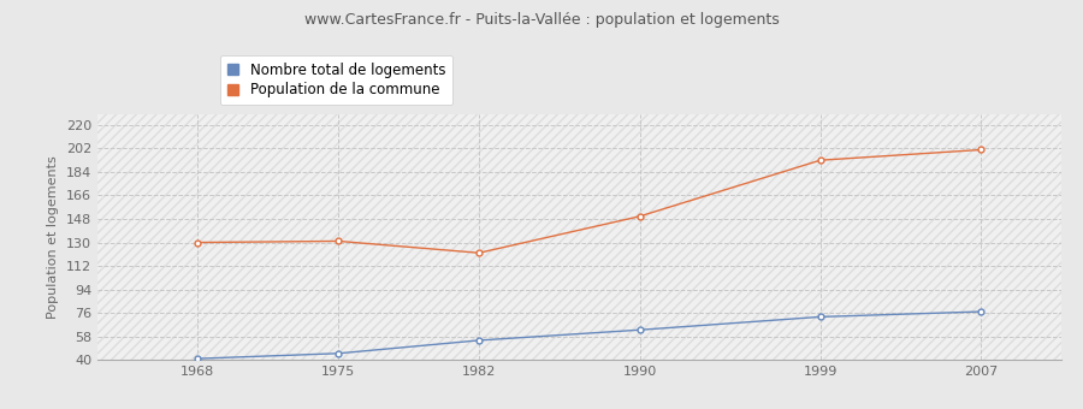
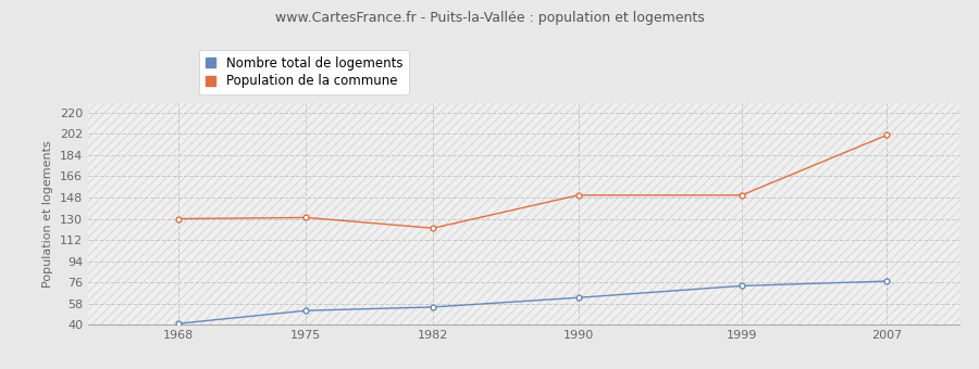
Nombre total de logements/1975: 45 -> 52
Population de la commune/1999: 193 -> 150
